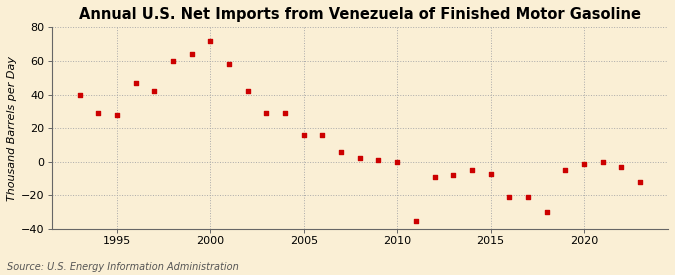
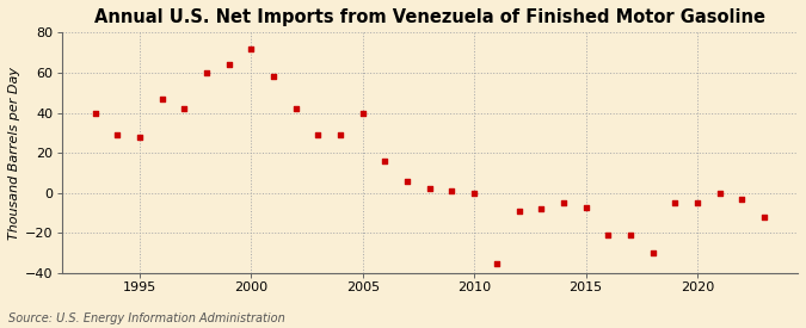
2005: 16 -> 40
2020: -1 -> -5
